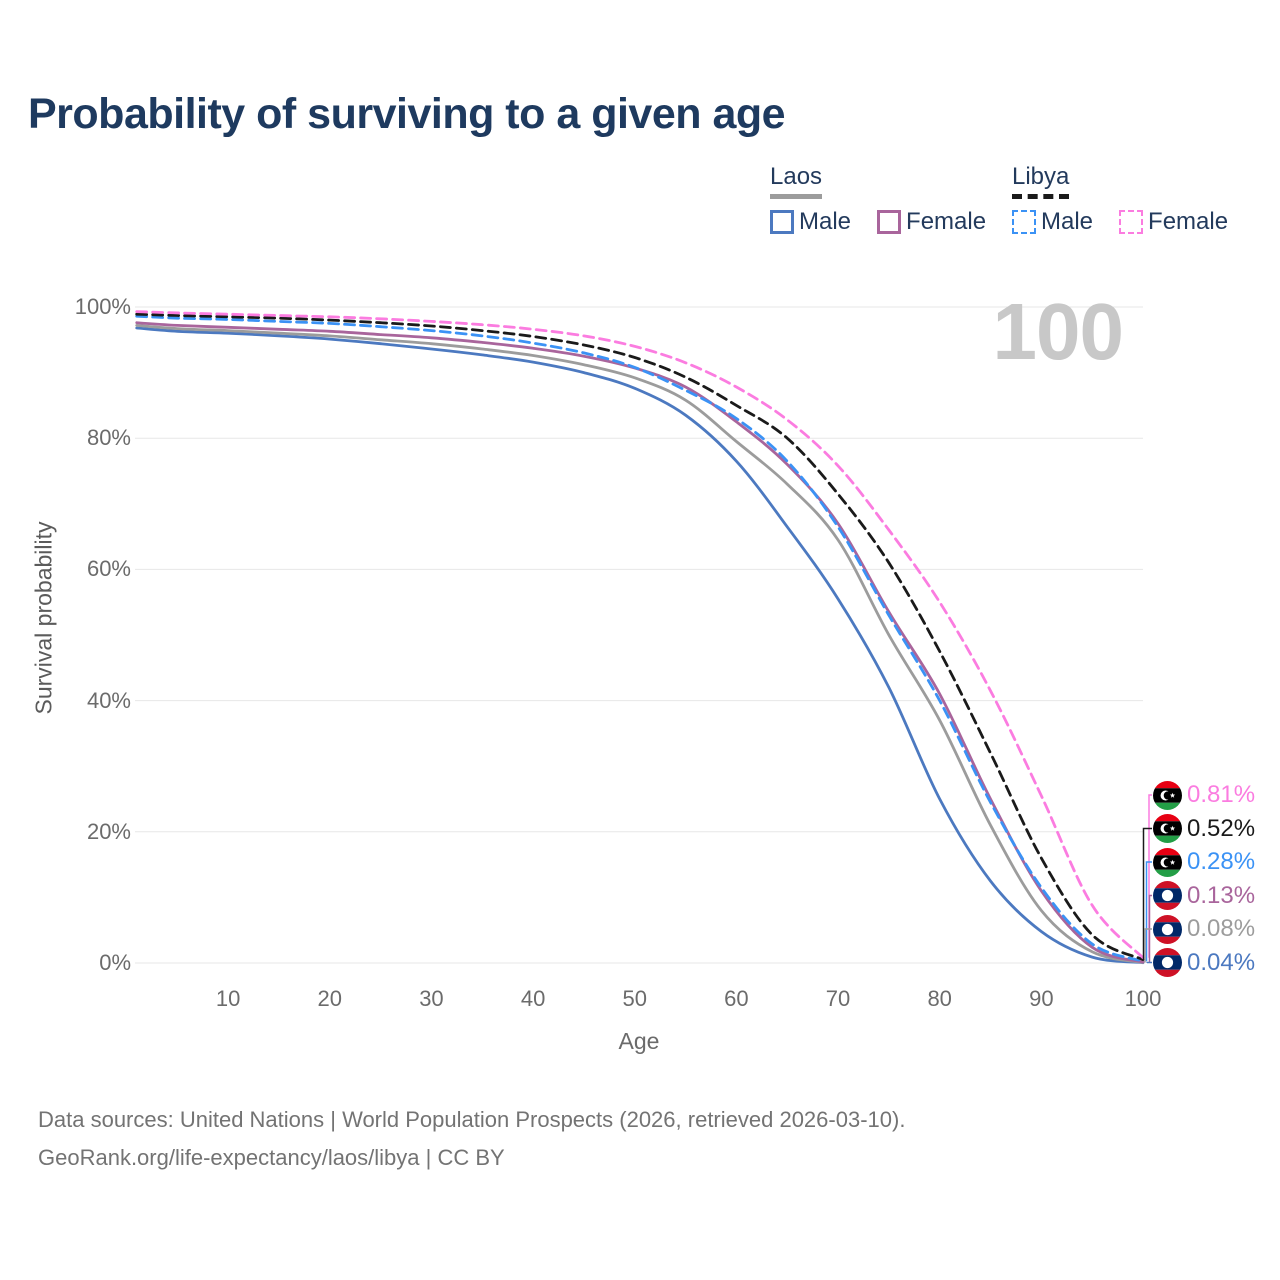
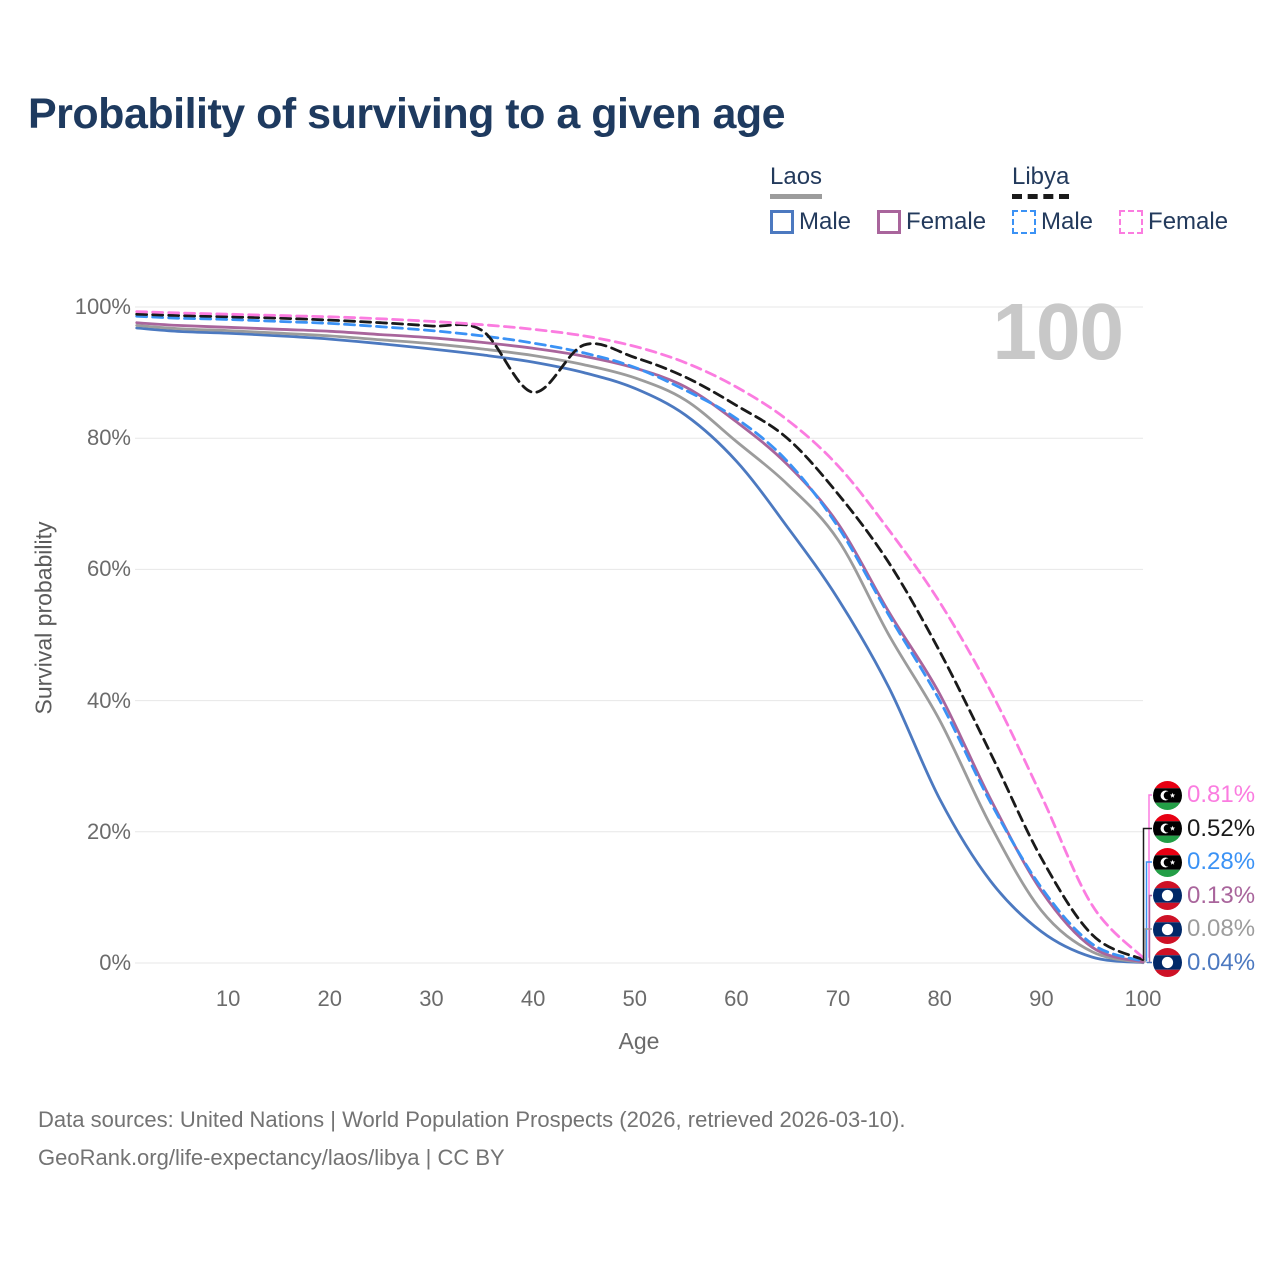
Libya/40: 96% -> 87%
